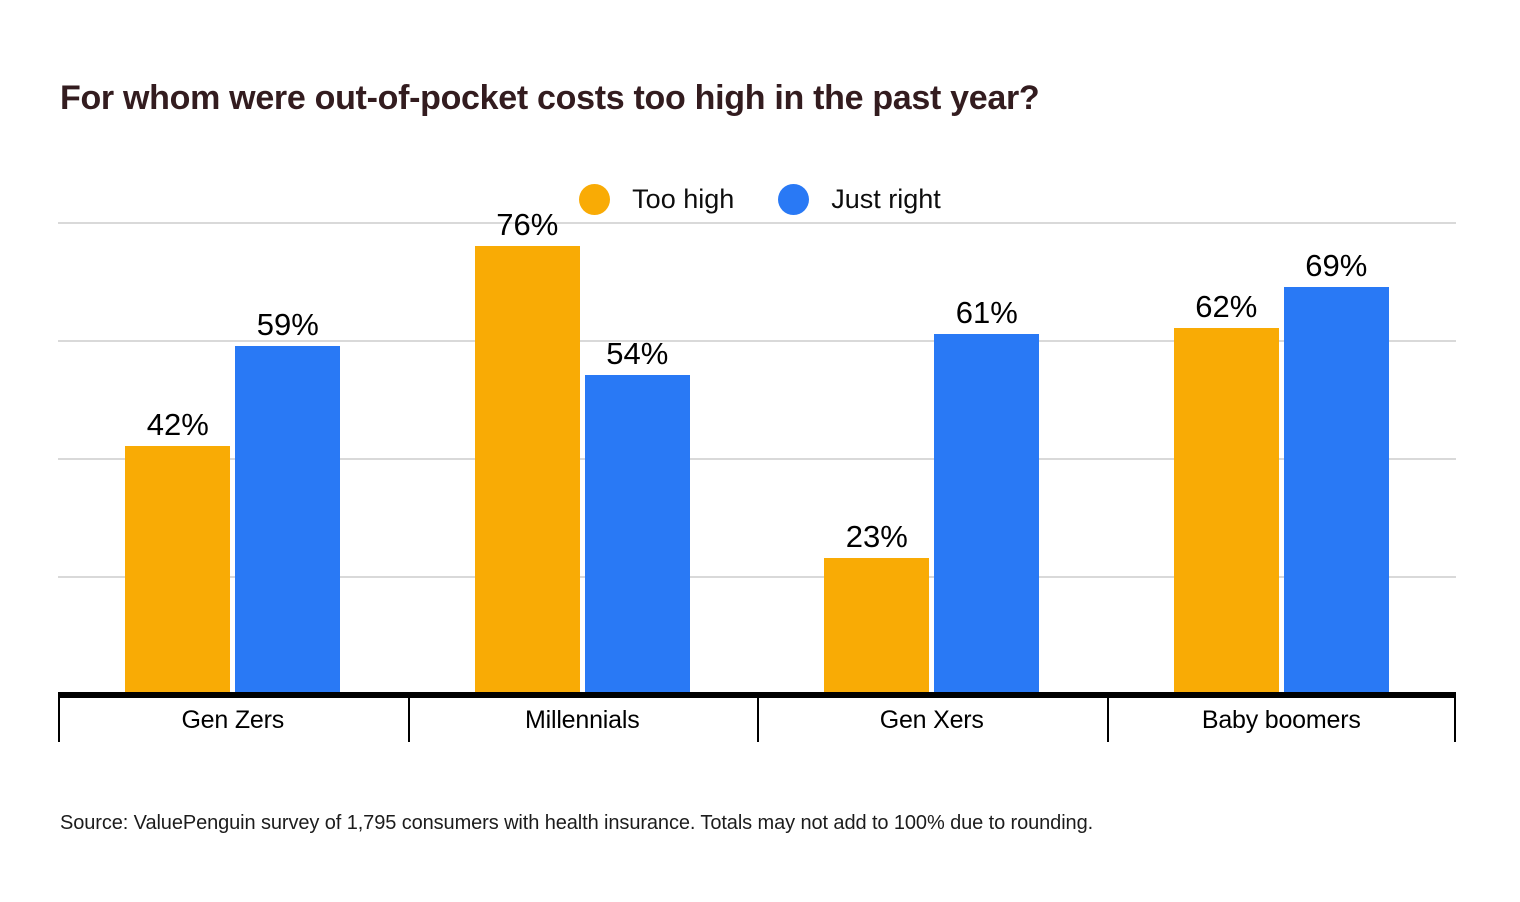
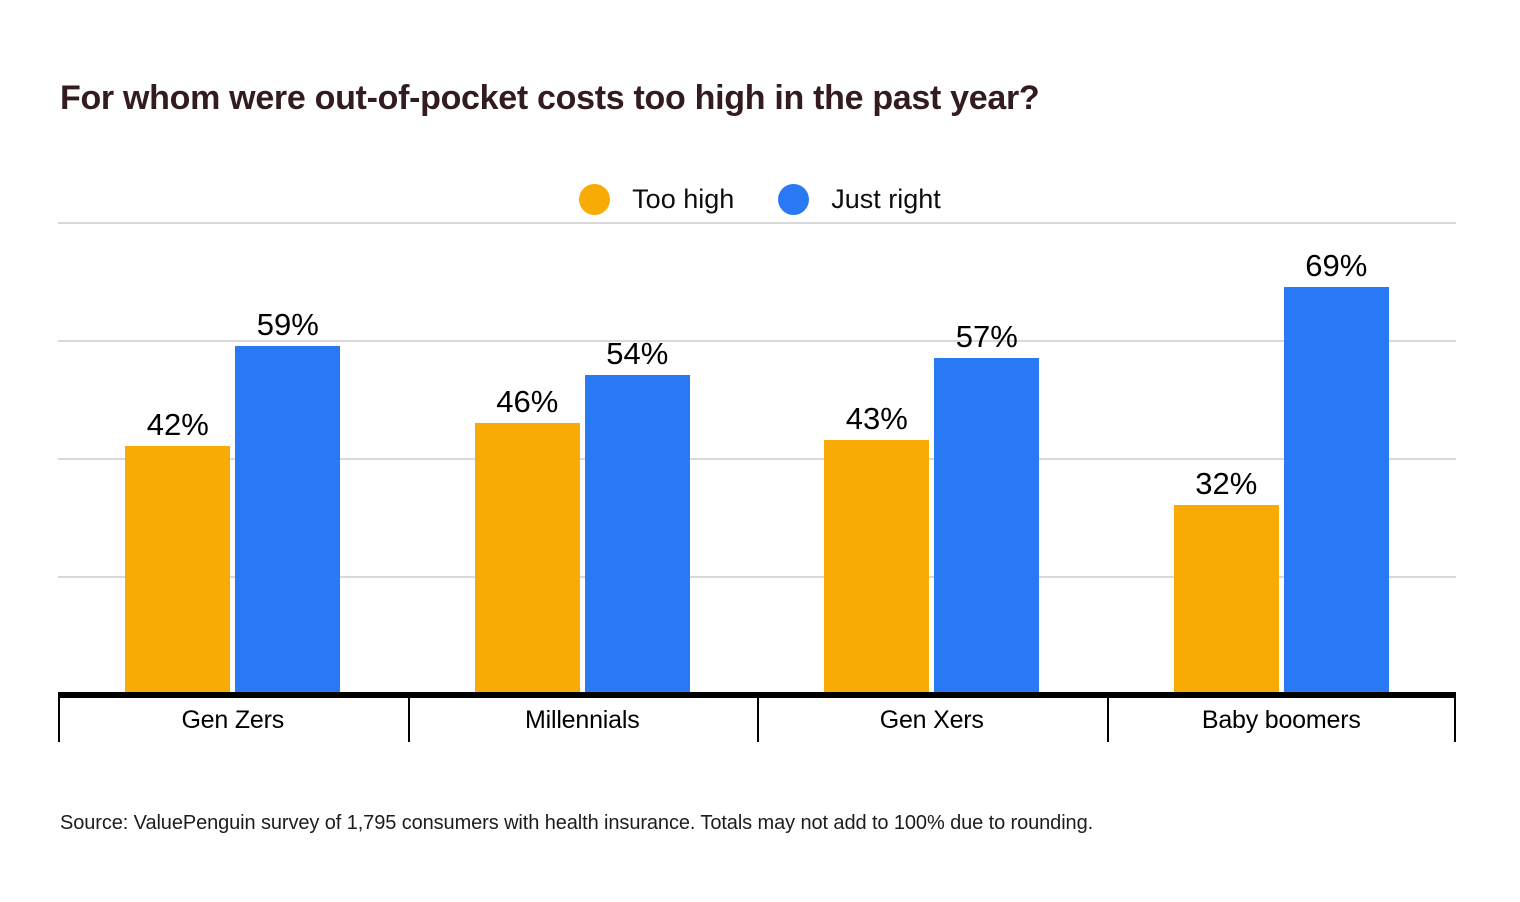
Too high/Millennials: 76% -> 46%
Too high/Gen Xers: 23% -> 43%
Just right/Gen Xers: 61% -> 57%
Too high/Baby boomers: 62% -> 32%
